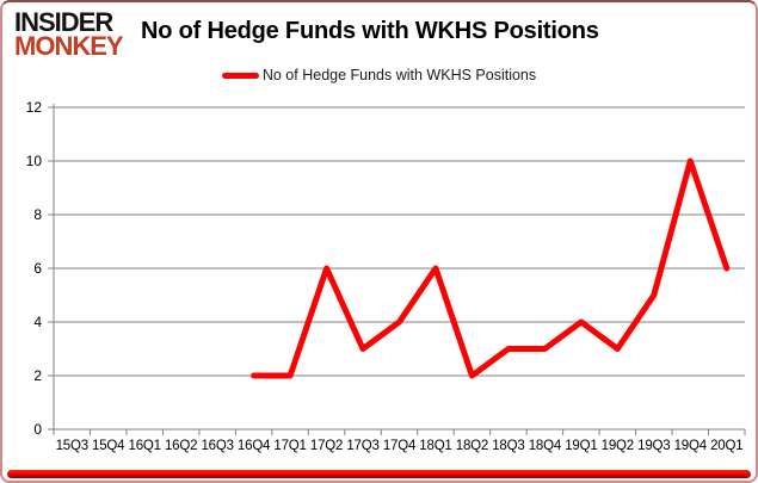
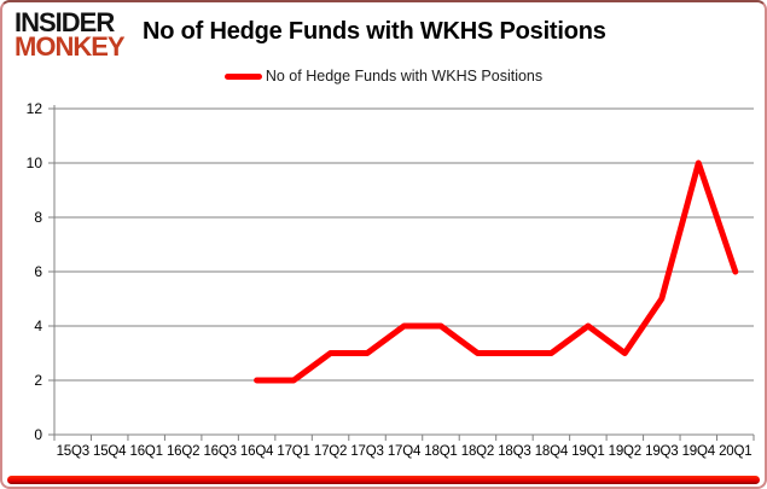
17Q2: 6 -> 3
18Q1: 6 -> 4
18Q2: 2 -> 3
